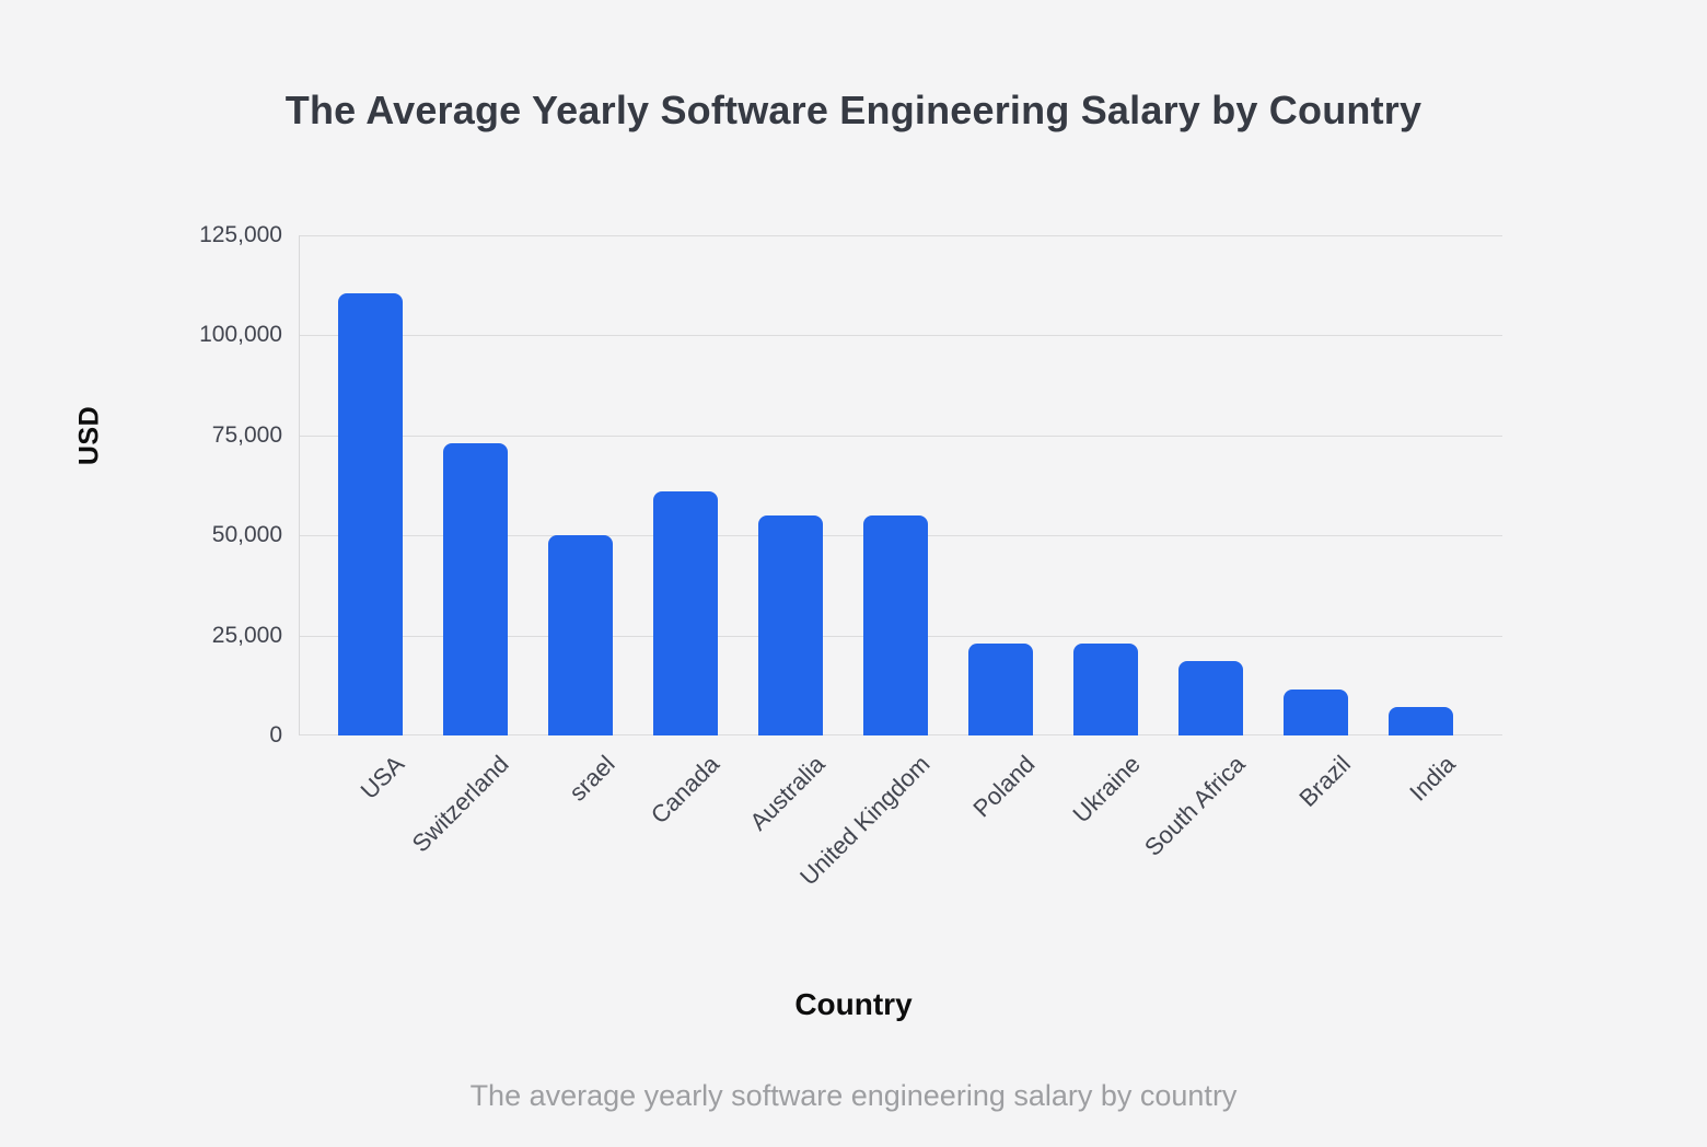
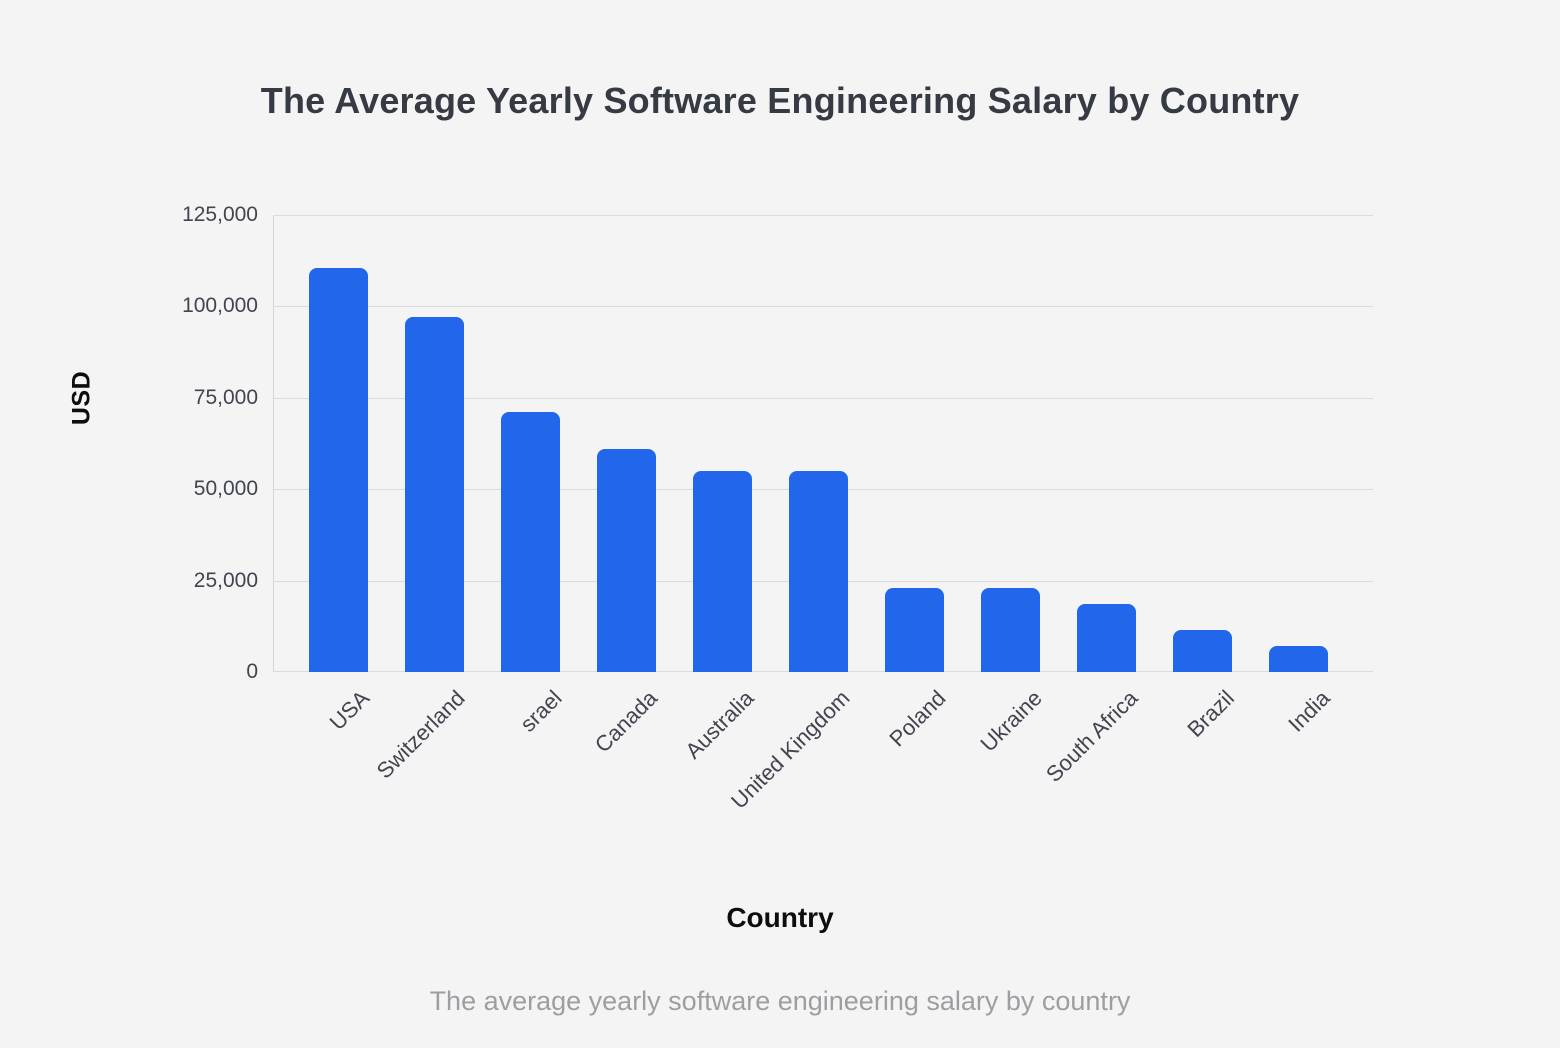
Switzerland: 73000 -> 97000
srael: 50000 -> 71000
